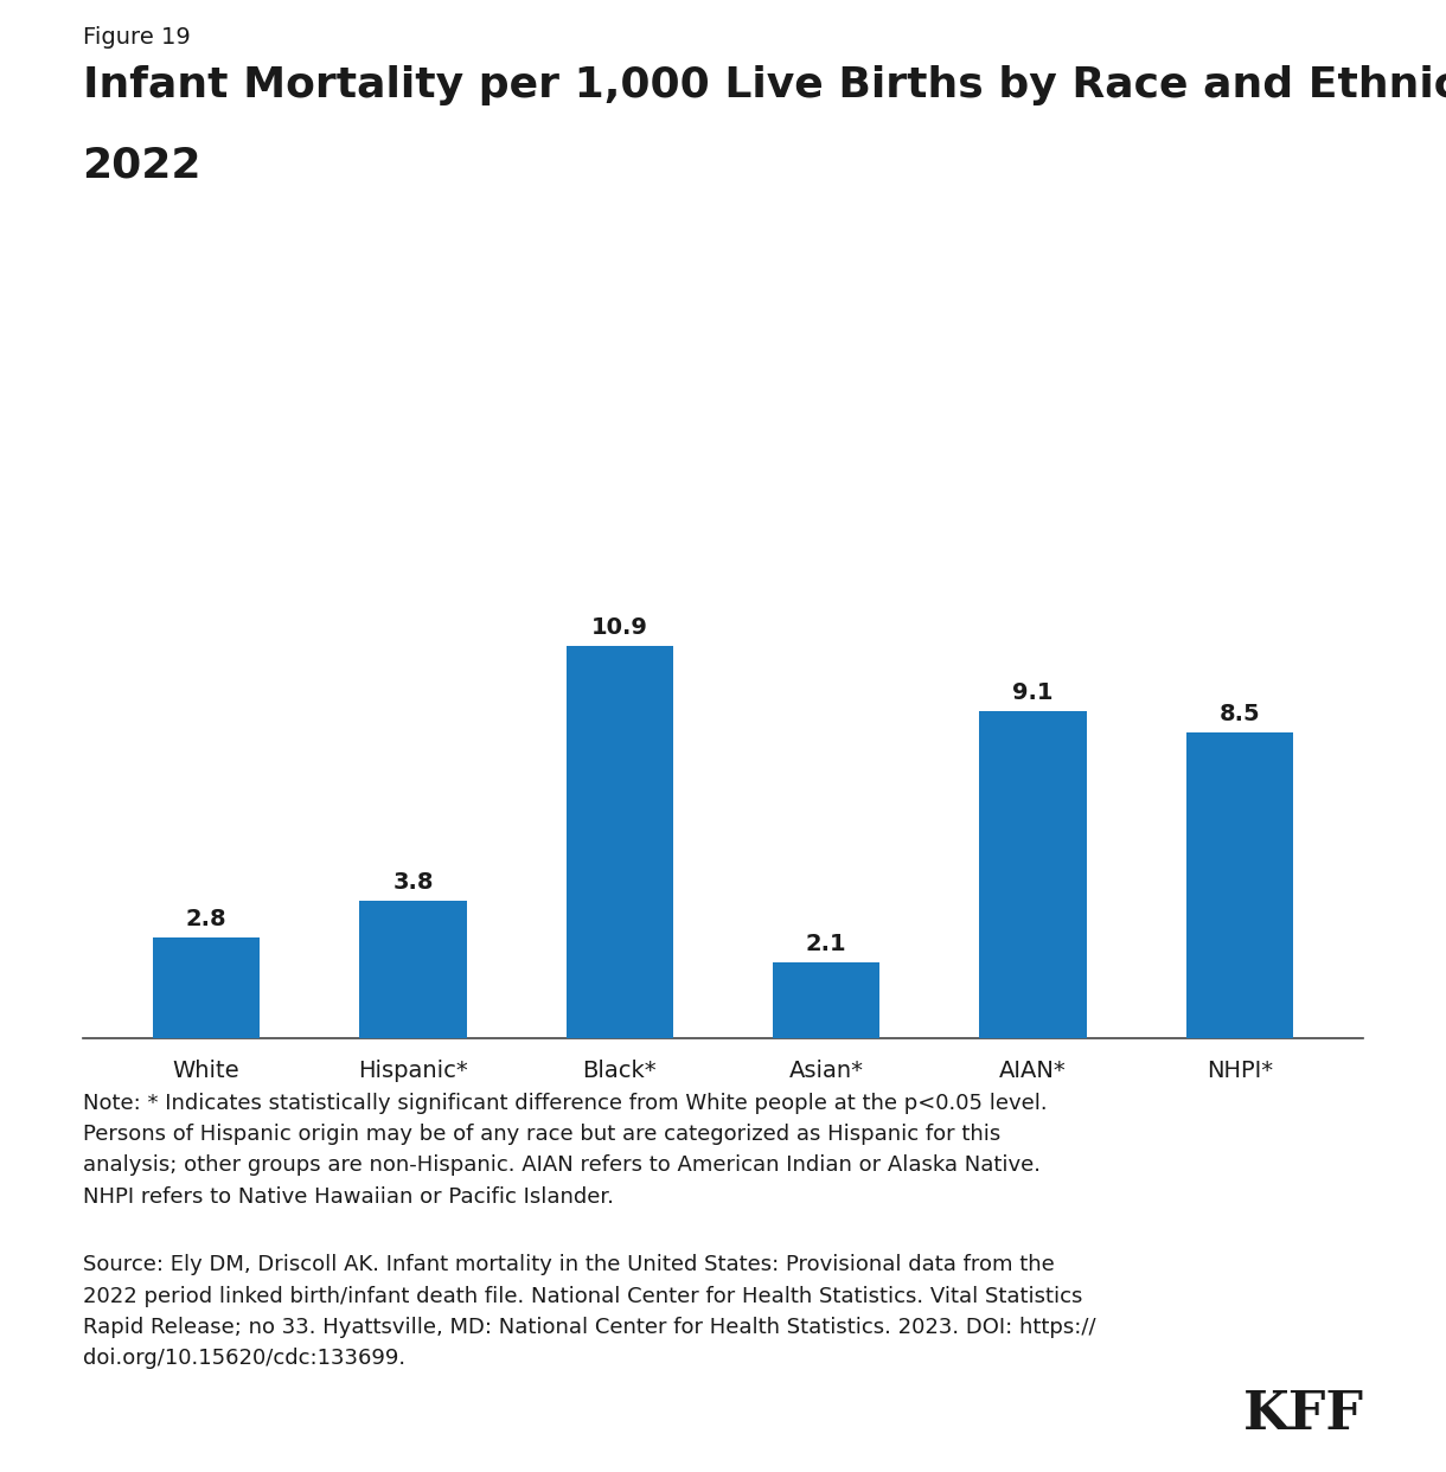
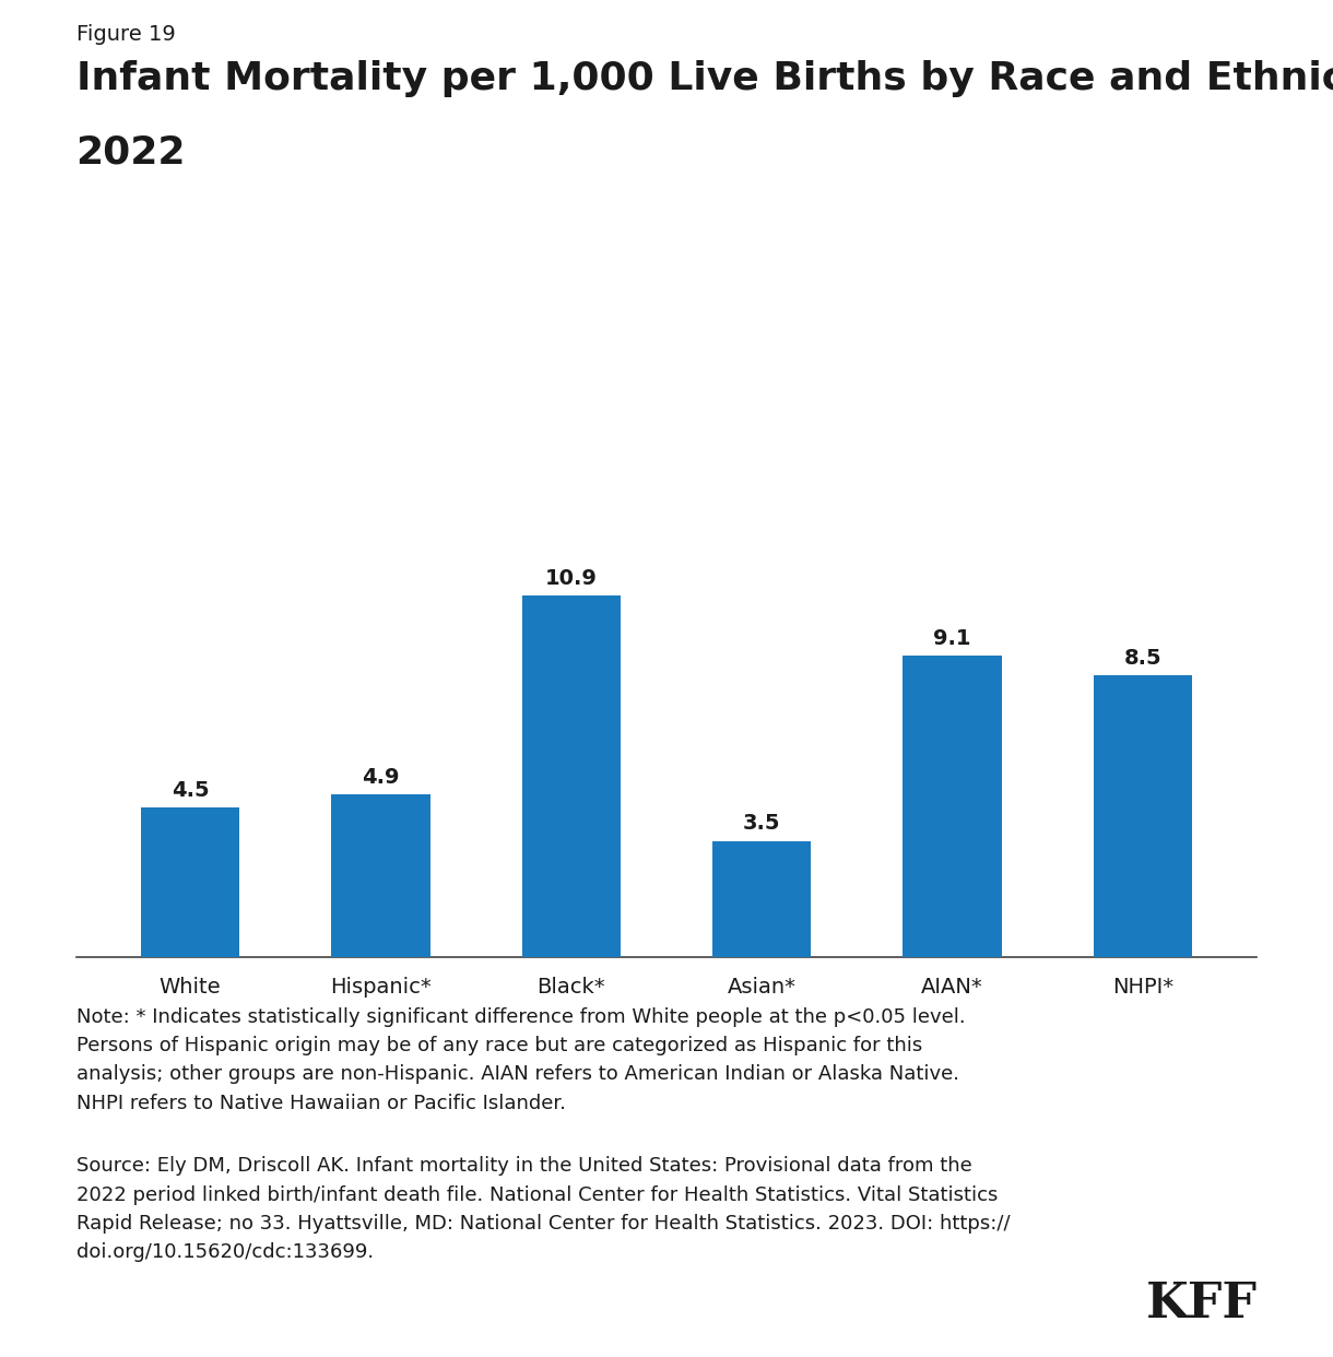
White: 2.8 -> 4.5
Hispanic*: 3.8 -> 4.9
Asian*: 2.1 -> 3.5
